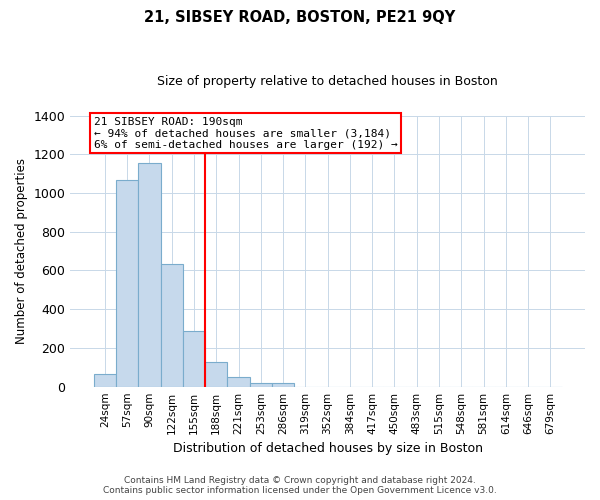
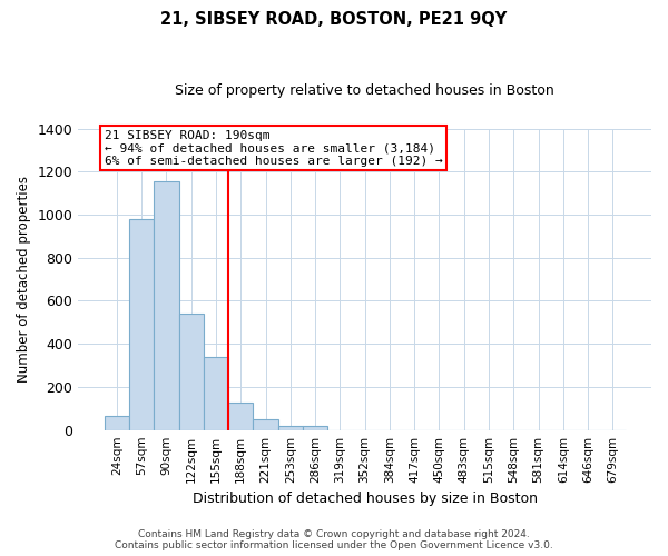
57sqm: 1060 -> 980
122sqm: 640 -> 540
155sqm: 280 -> 340
